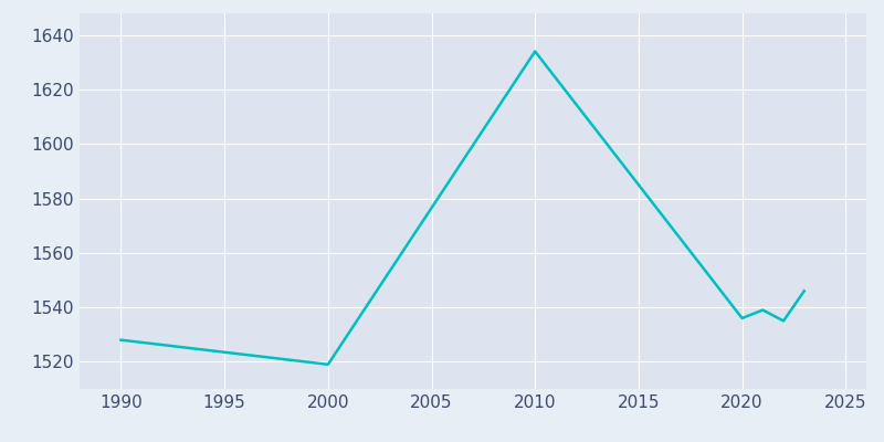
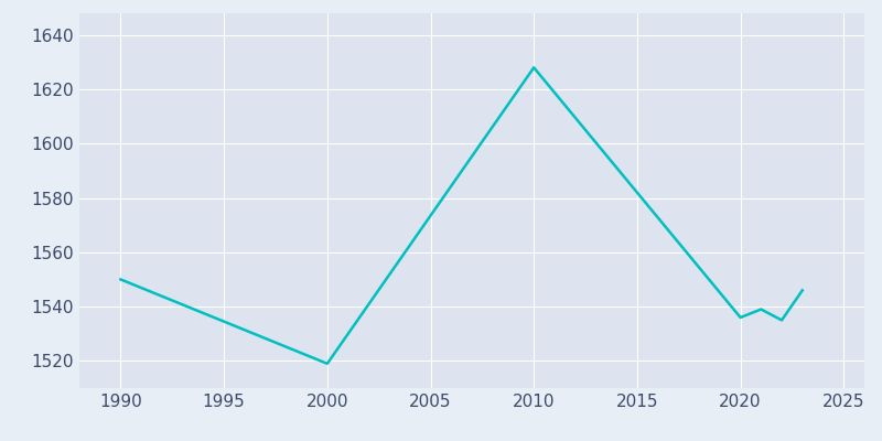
1990: 1528 -> 1550
2010: 1634 -> 1628
